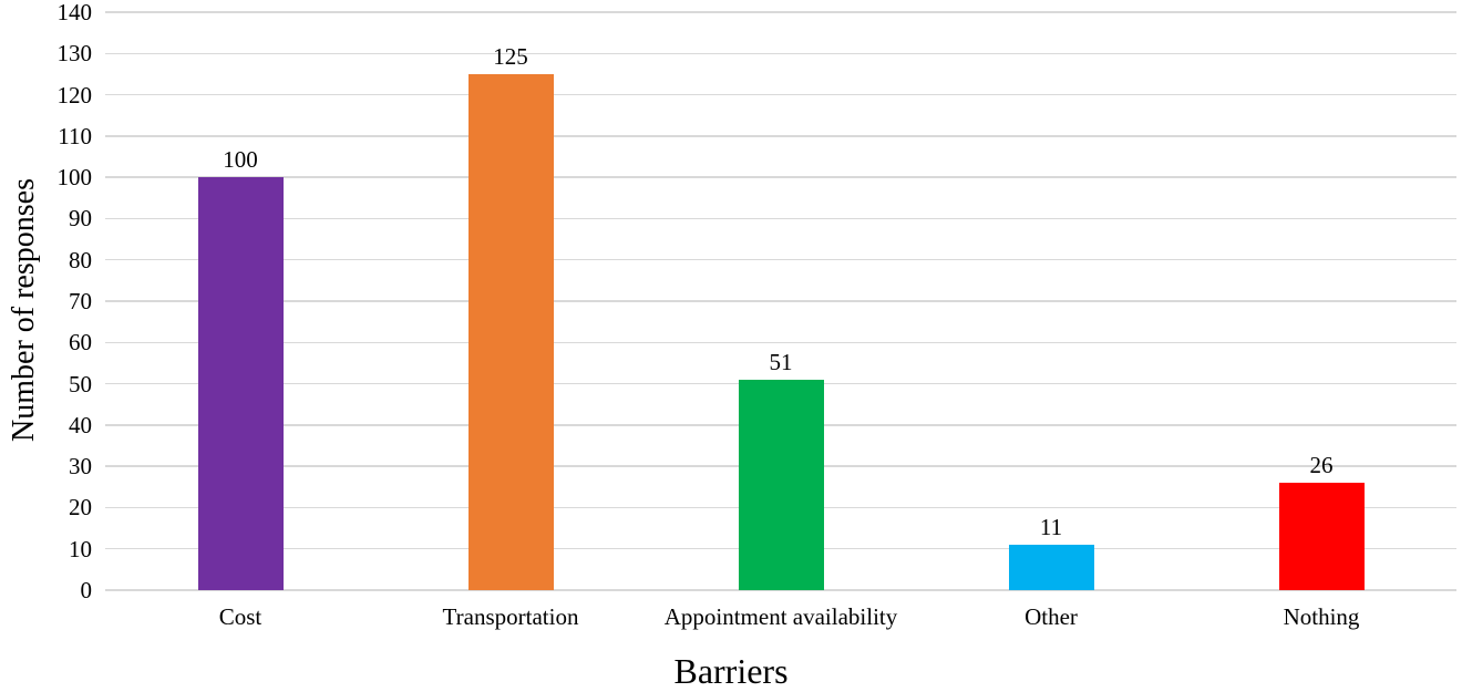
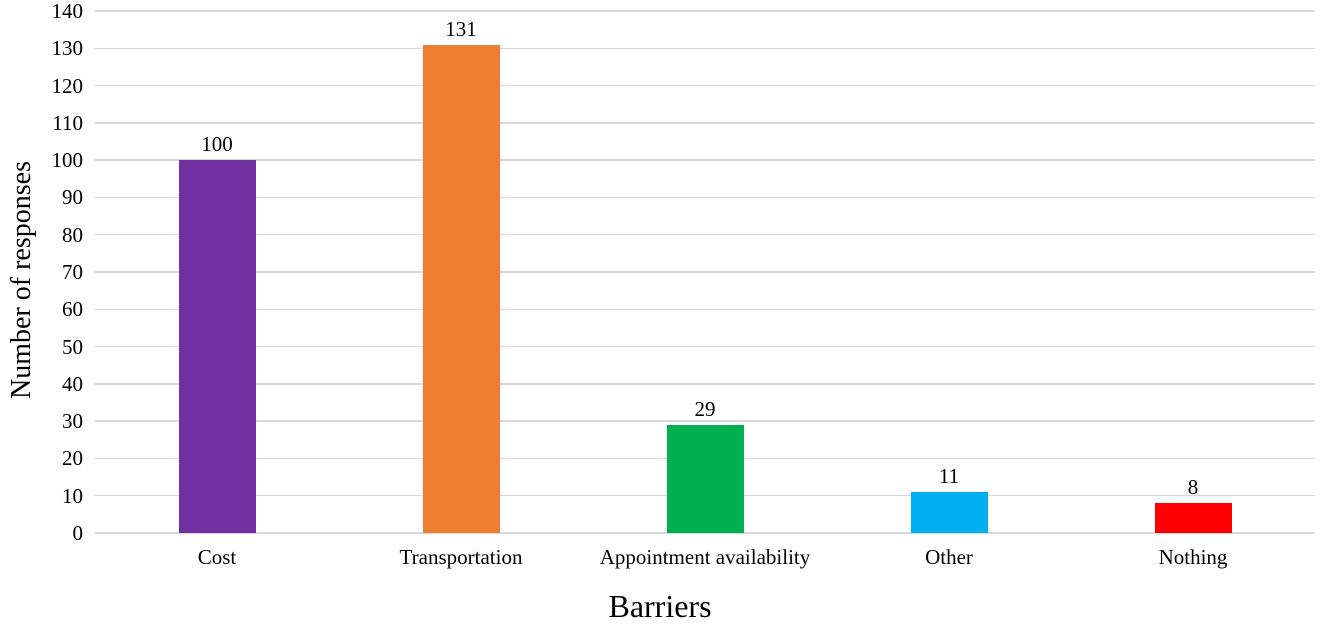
Transportation: 125 -> 131
Appointment availability: 51 -> 29
Nothing: 26 -> 8
